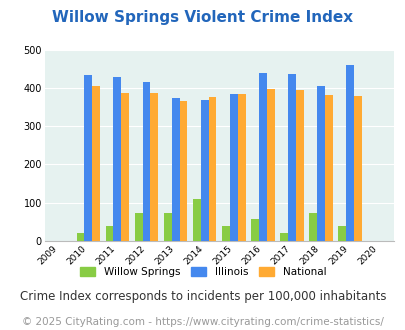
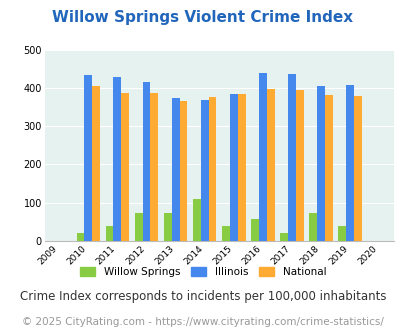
Illinois/2019: 460 -> 408
